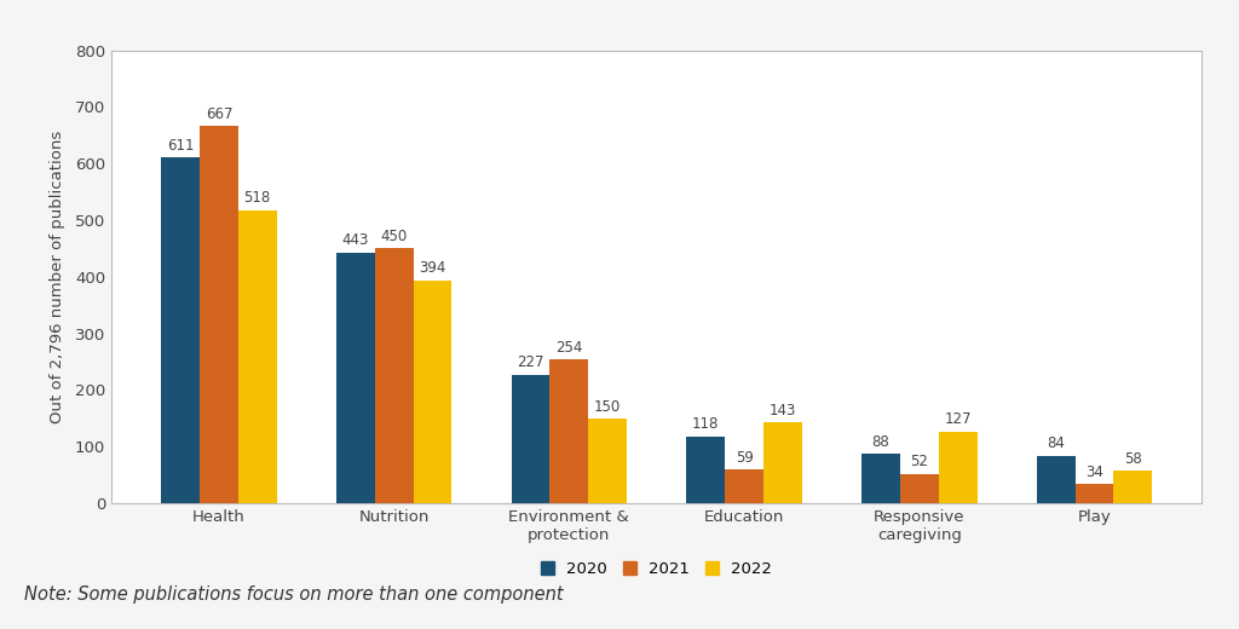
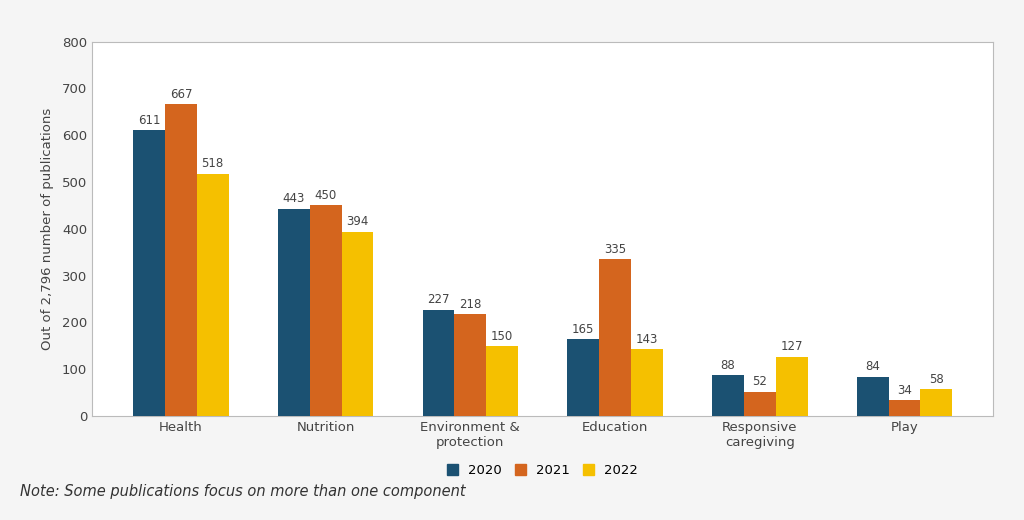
2021/Environment & protection: 254 -> 218
2020/Education: 118 -> 165
2021/Education: 59 -> 335
